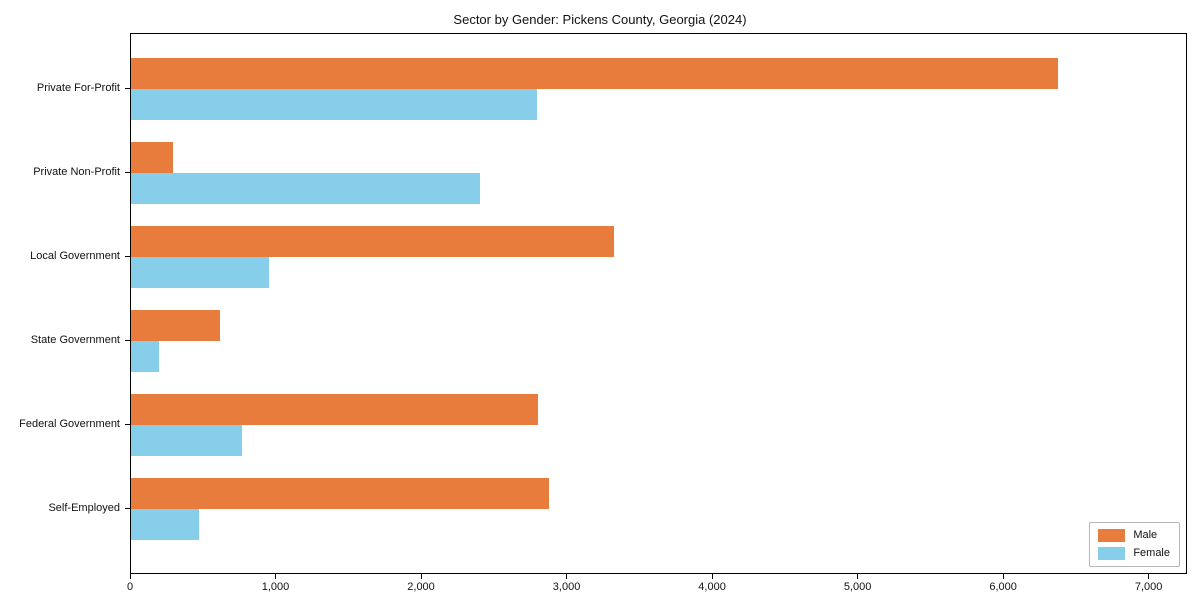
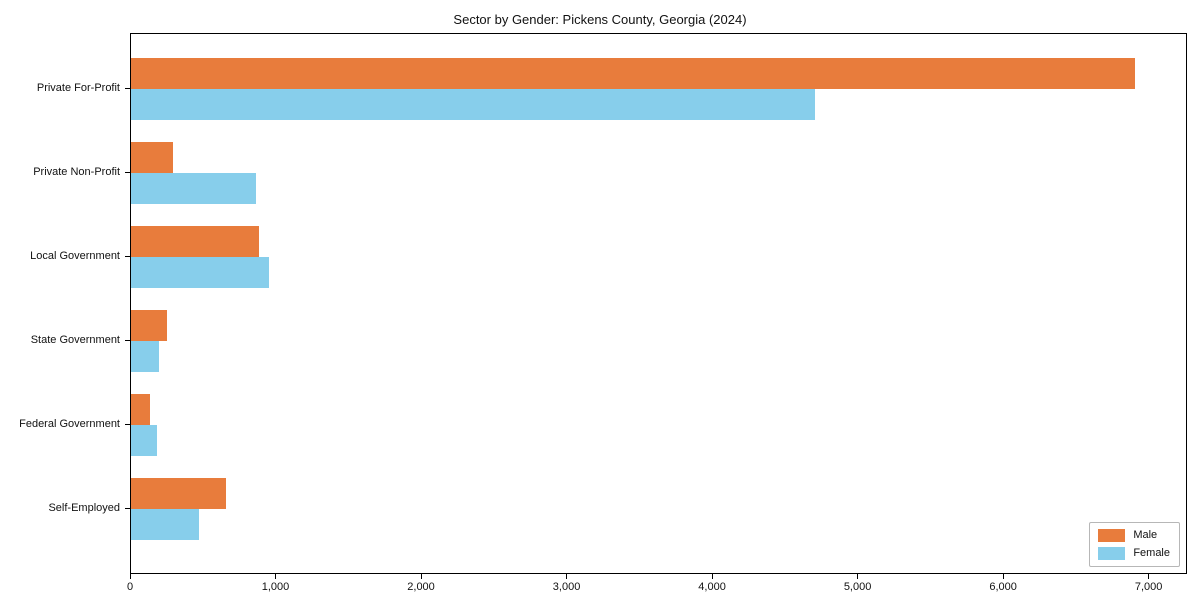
Male/Private For-Profit: 6370 -> 6900
Female/Private For-Profit: 2790 -> 4700
Female/Private Non-Profit: 2400 -> 860
Male/Local Government: 3320 -> 880
Male/State Government: 610 -> 250
Male/Federal Government: 2800 -> 130
Female/Federal Government: 760 -> 180
Male/Self-Employed: 2870 -> 650
